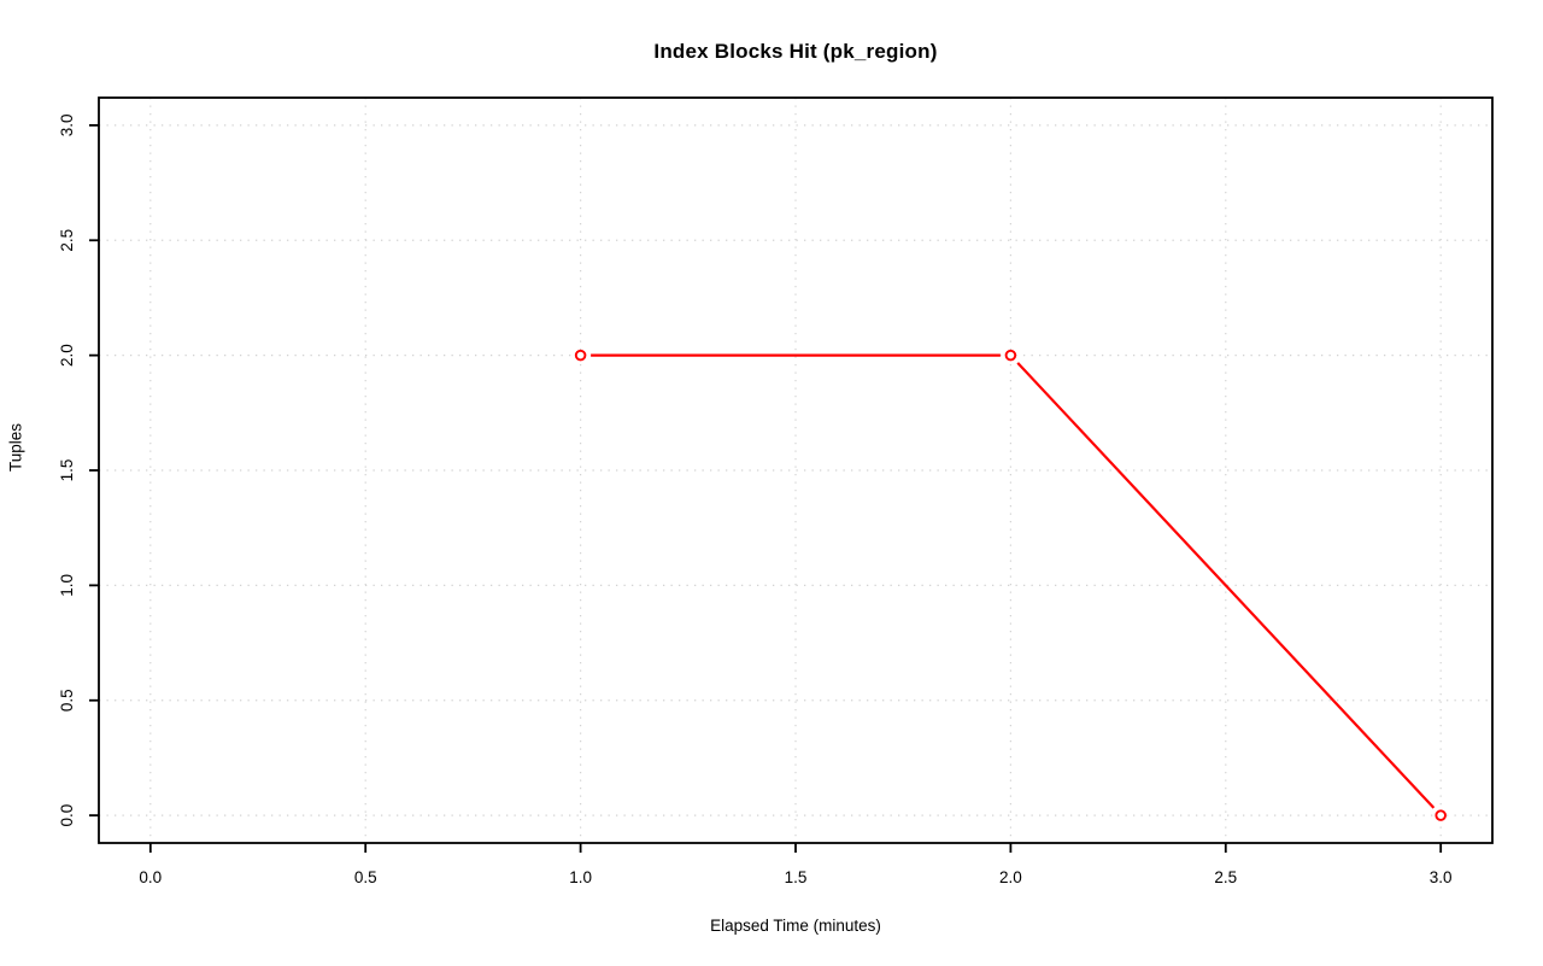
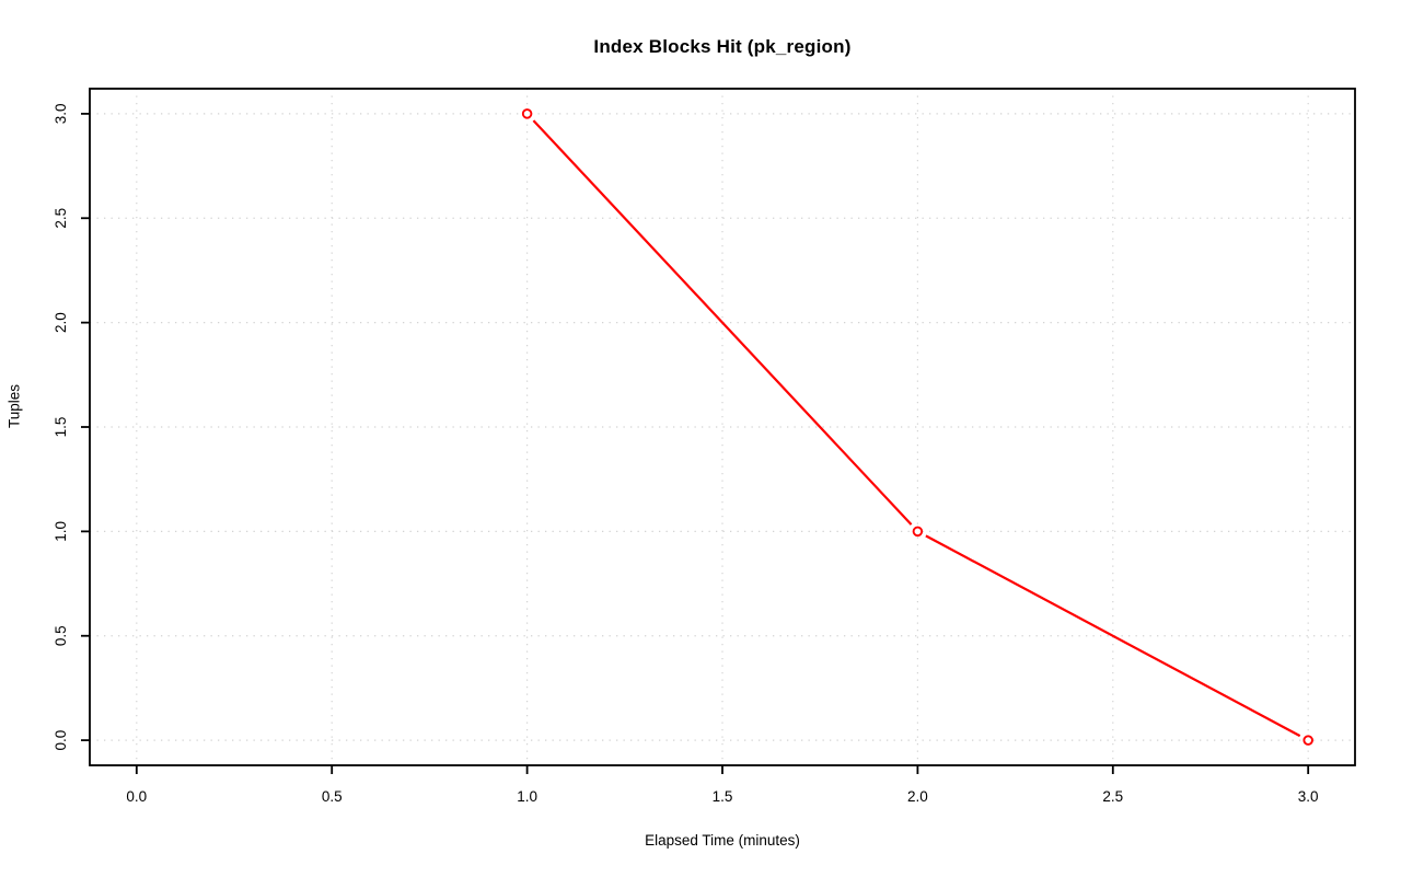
1.0: 2 -> 3
2.0: 2 -> 1
